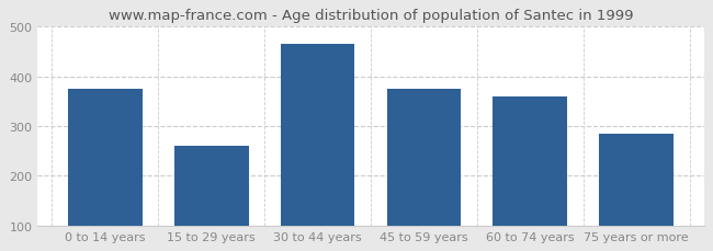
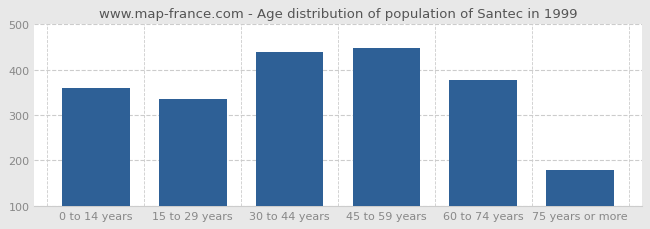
0 to 14 years: 375 -> 360
15 to 29 years: 260 -> 335
30 to 44 years: 465 -> 440
45 to 59 years: 375 -> 448
60 to 74 years: 360 -> 378
75 years or more: 285 -> 178
